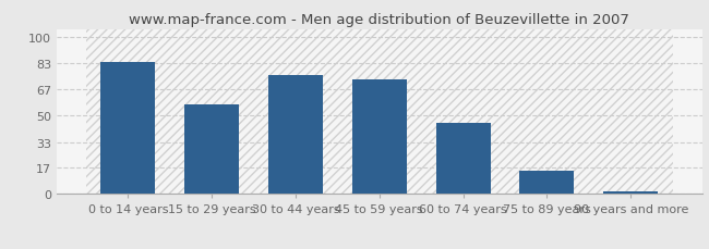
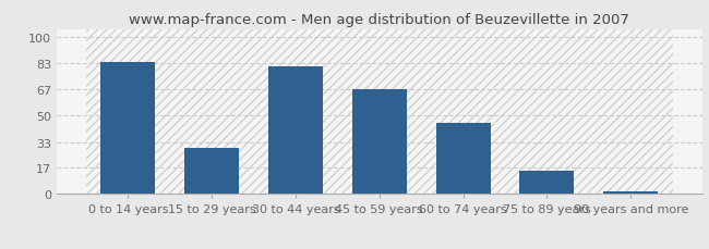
15 to 29 years: 57 -> 29
30 to 44 years: 76 -> 81
45 to 59 years: 73 -> 67
